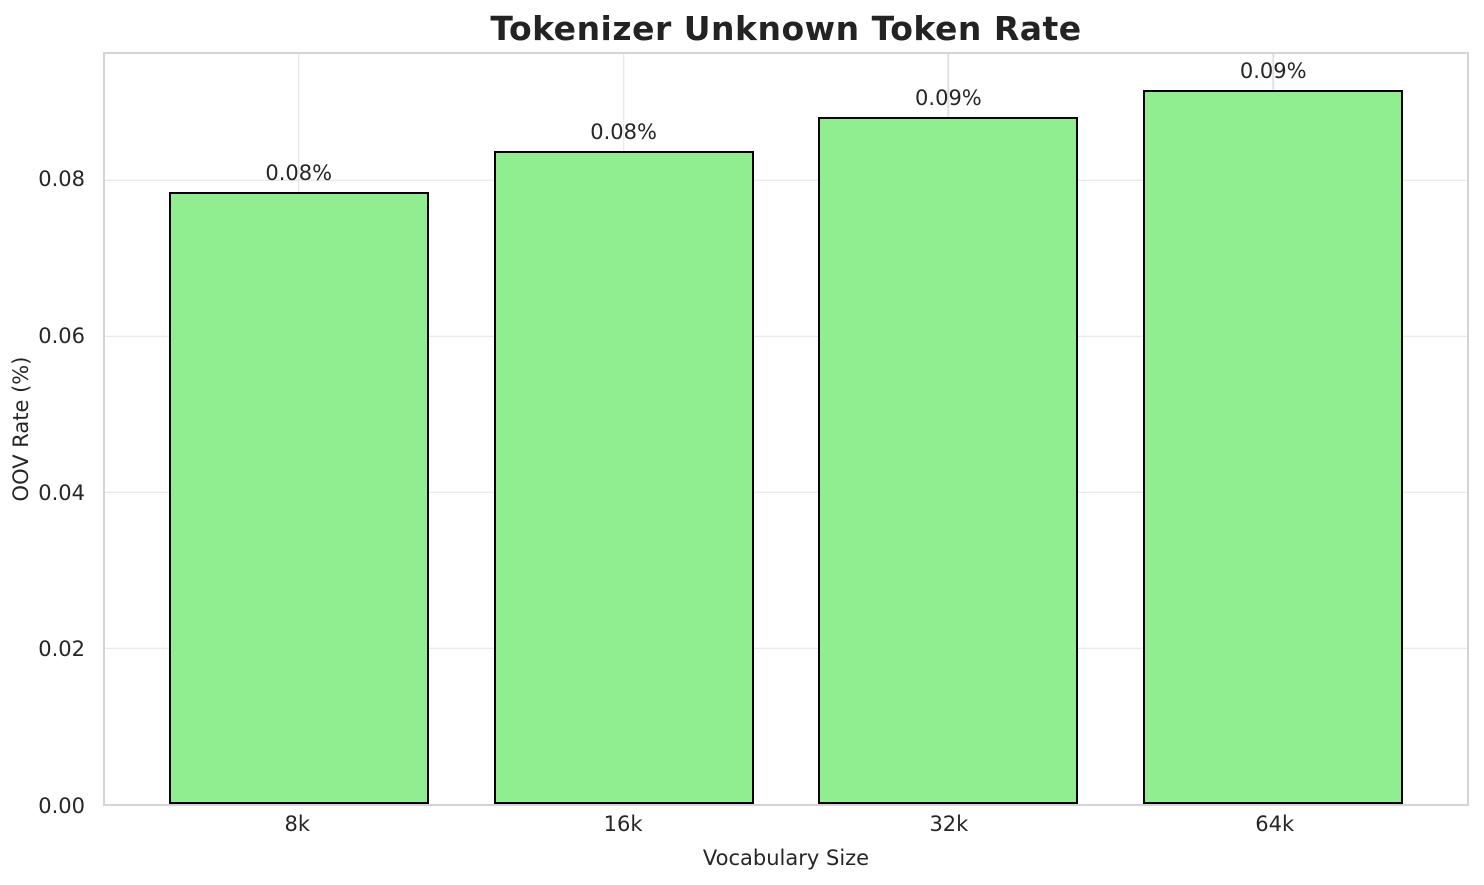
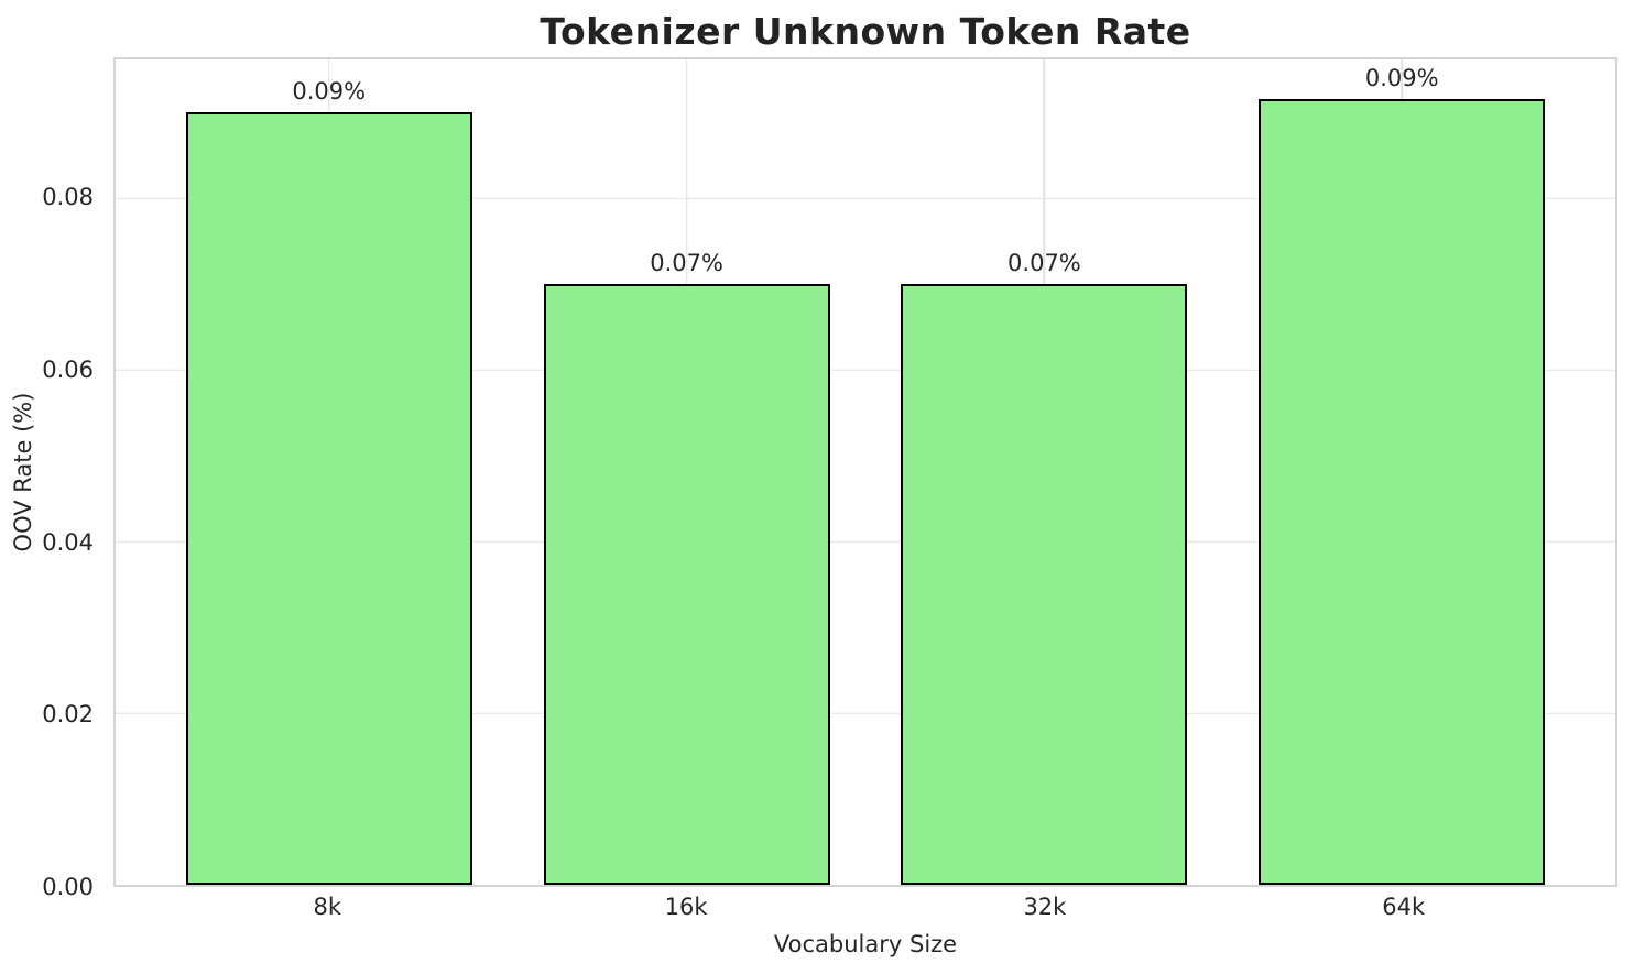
8k: 0.08% -> 0.09%
16k: 0.08% -> 0.07%
32k: 0.09% -> 0.07%
